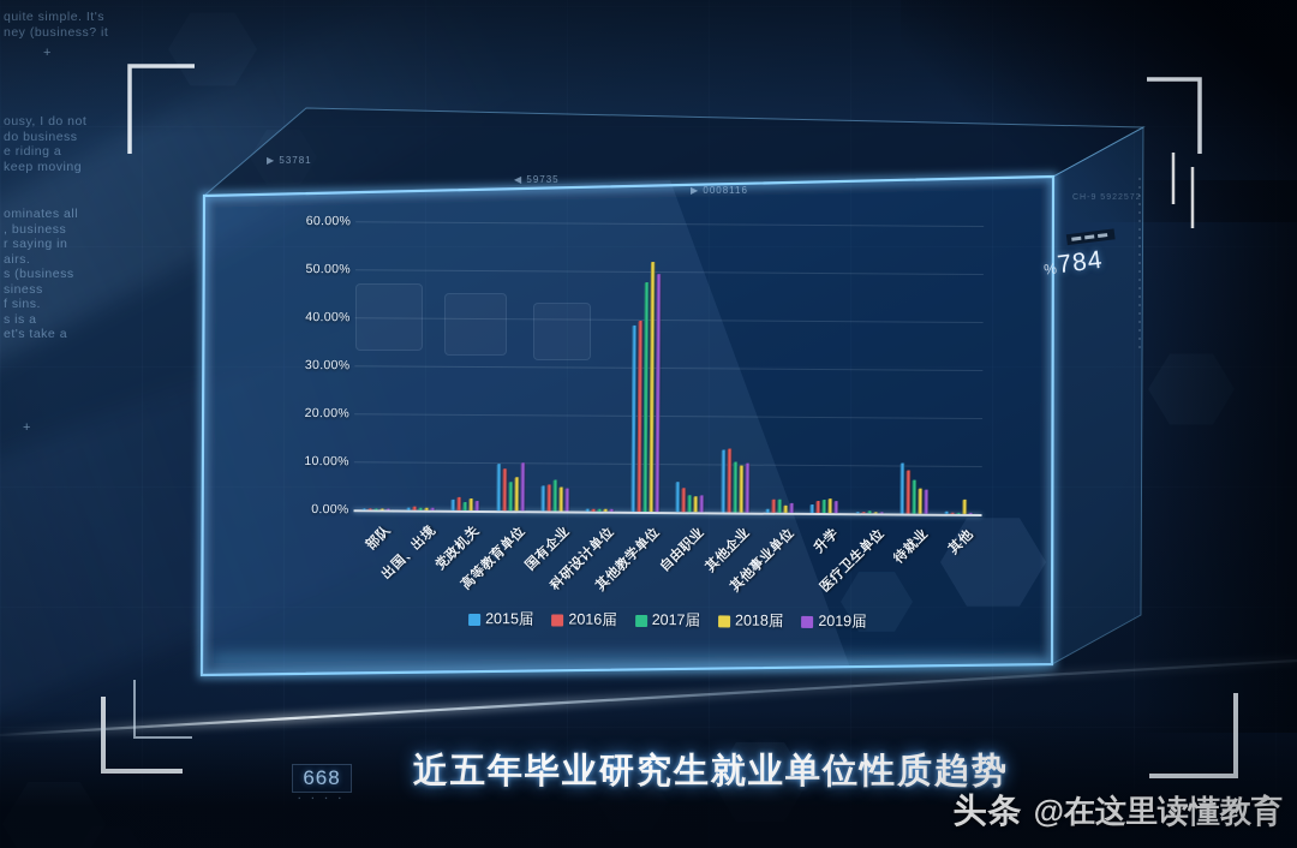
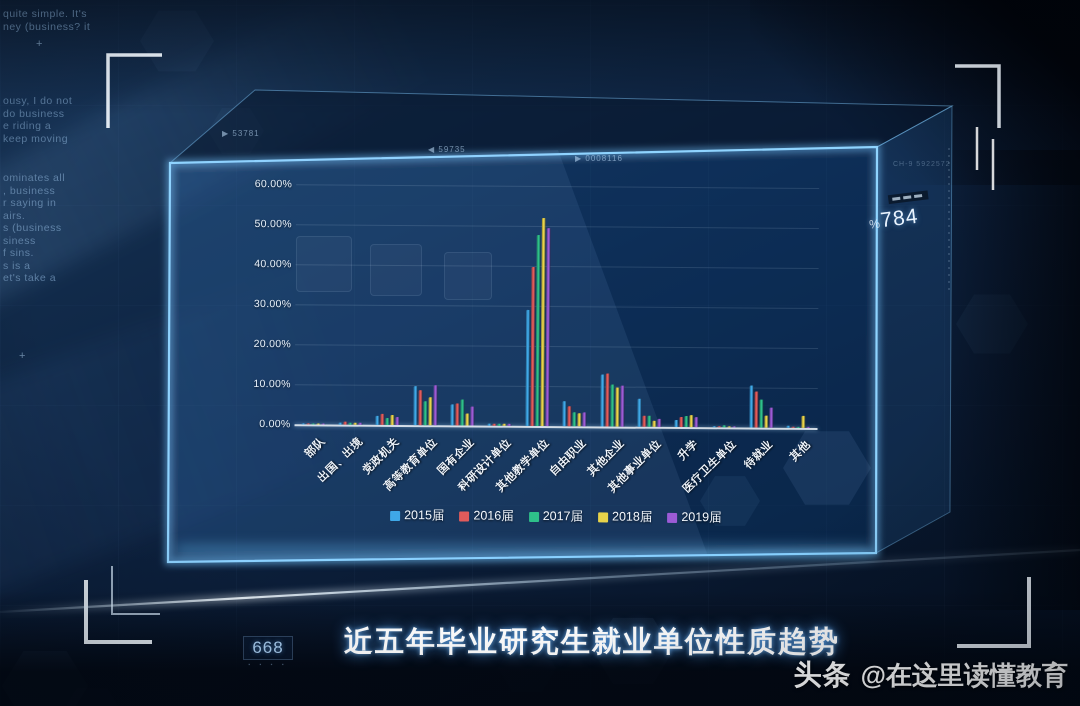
2018届/国有企业: 5% -> 3%
2015届/其他教学单位: 39% -> 29%
2015届/其他事业单位: 1% -> 7%
2018届/待就业: 5% -> 3%
